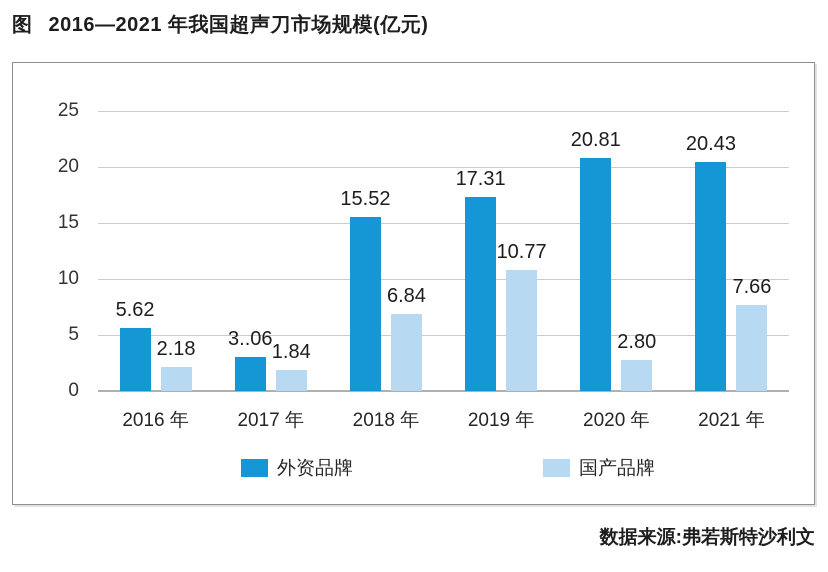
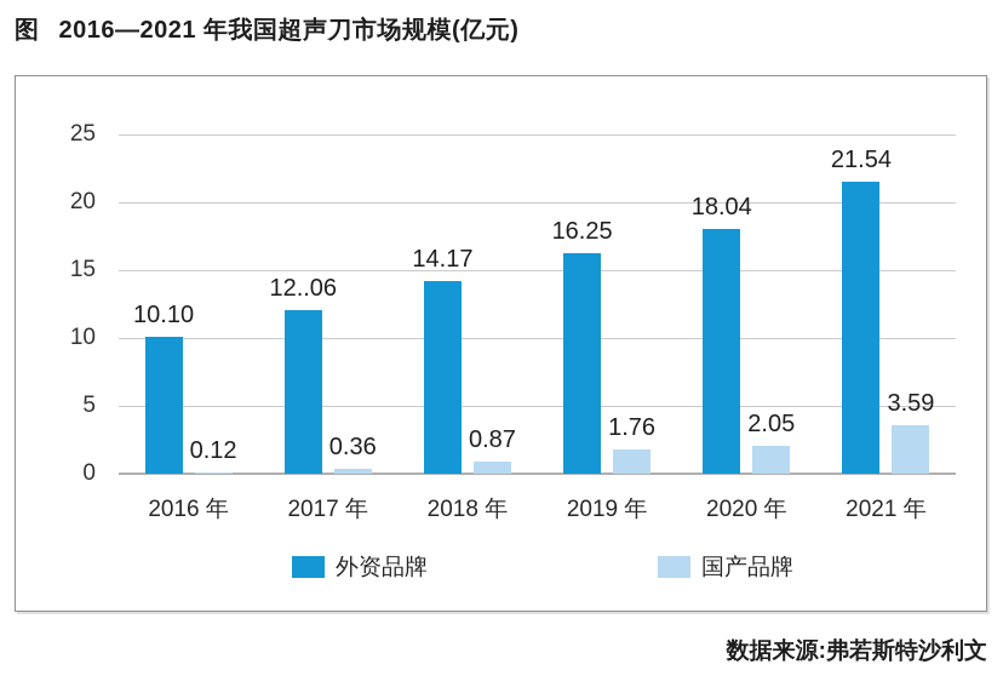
外资品牌/2016 年: 5.62 -> 10.10
国产品牌/2016 年: 2.18 -> 0.12
外资品牌/2017 年: 3 -> 12
国产品牌/2017 年: 1.84 -> 0.36
外资品牌/2018 年: 15.52 -> 14.17
国产品牌/2018 年: 6.84 -> 0.87
外资品牌/2019 年: 17.31 -> 16.25
国产品牌/2019 年: 10.77 -> 1.76
外资品牌/2020 年: 20.81 -> 18.04
国产品牌/2020 年: 2.80 -> 2.05
外资品牌/2021 年: 20.43 -> 21.54
国产品牌/2021 年: 7.66 -> 3.59
